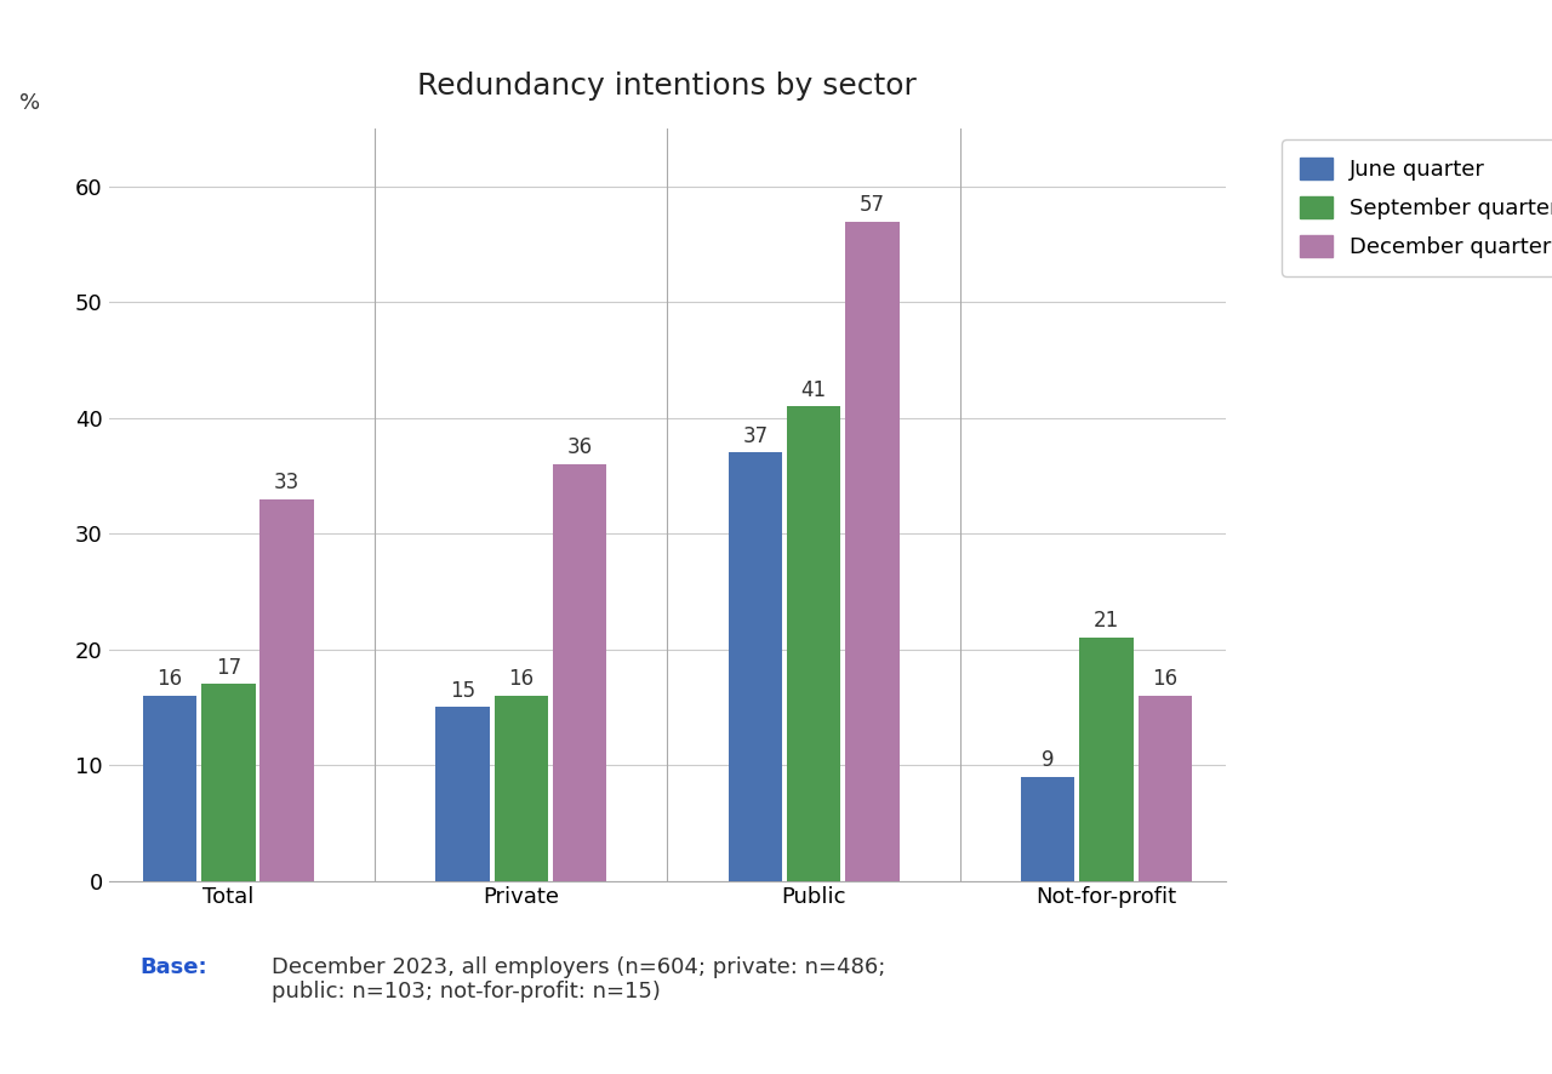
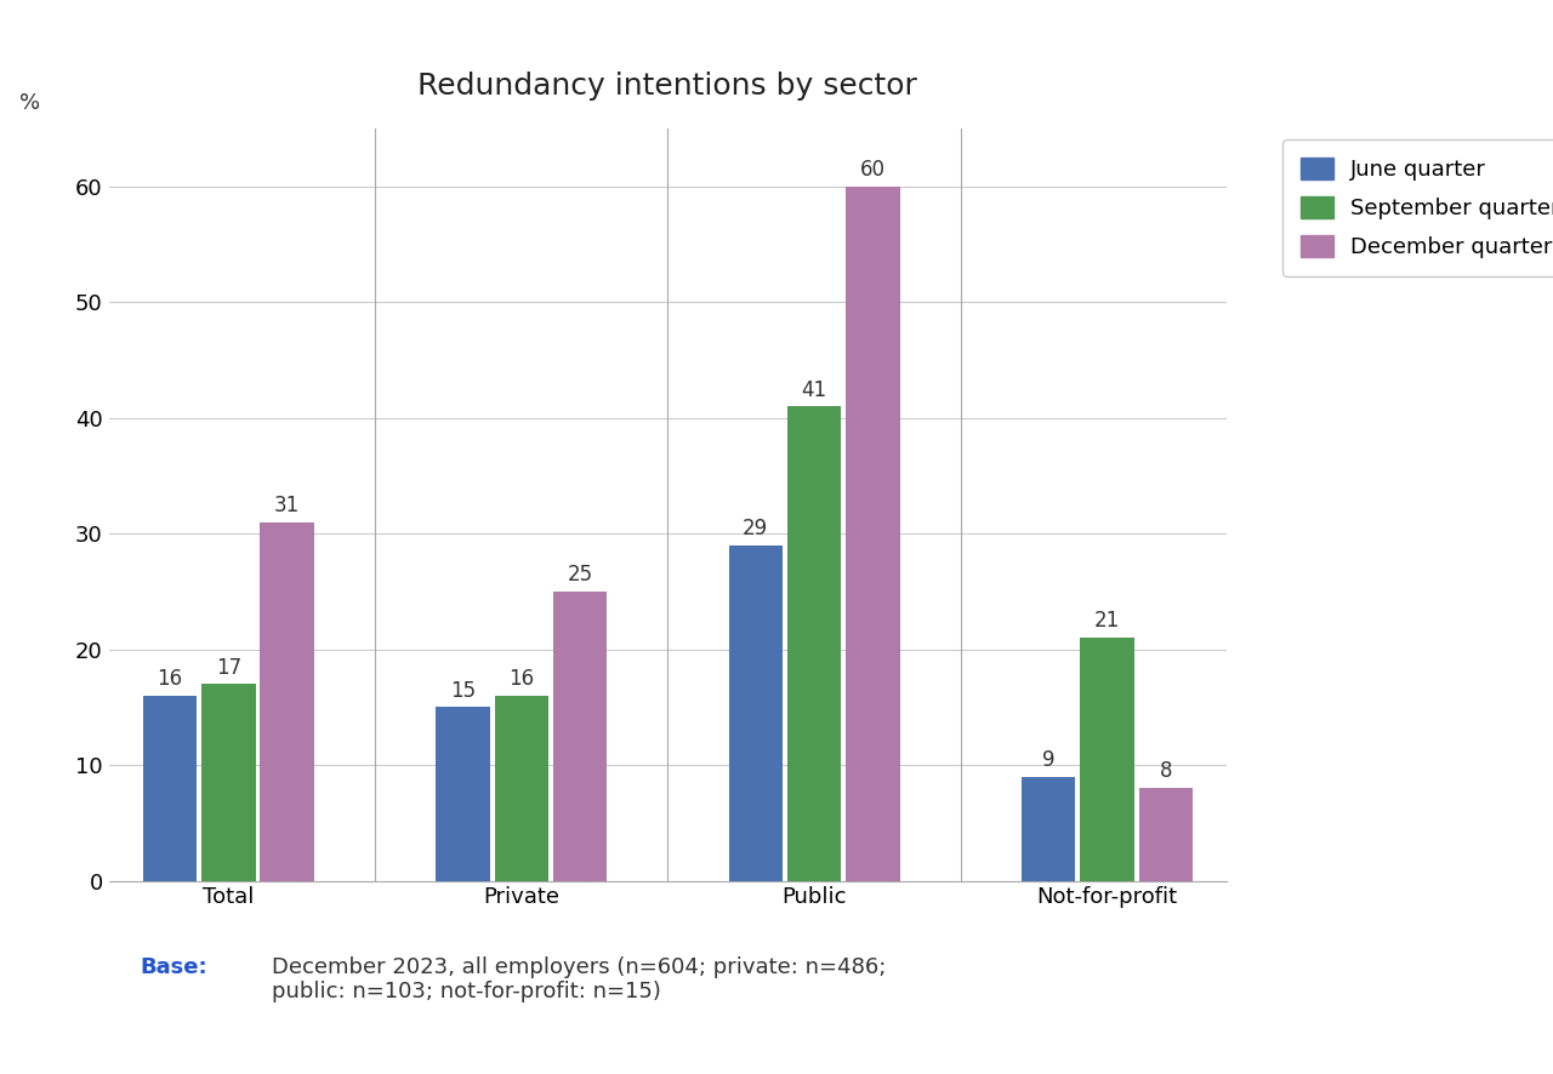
December quarter/Total: 33 -> 31
December quarter/Private: 36 -> 25
June quarter/Public: 37 -> 29
December quarter/Public: 57 -> 60
December quarter/Not-for-profit: 16 -> 8
